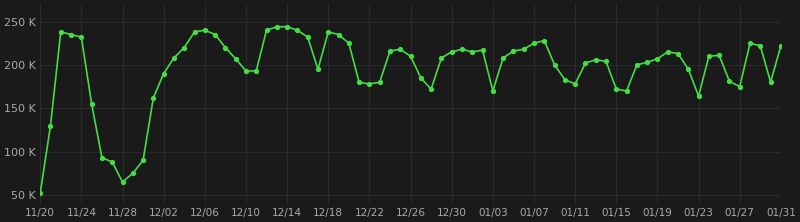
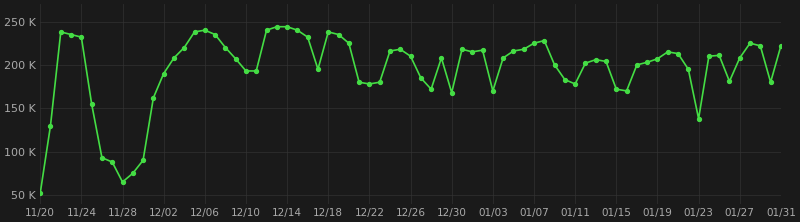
12/30: 215 K -> 168 K
01/23: 164 K -> 138 K
01/27: 175 K -> 208 K
